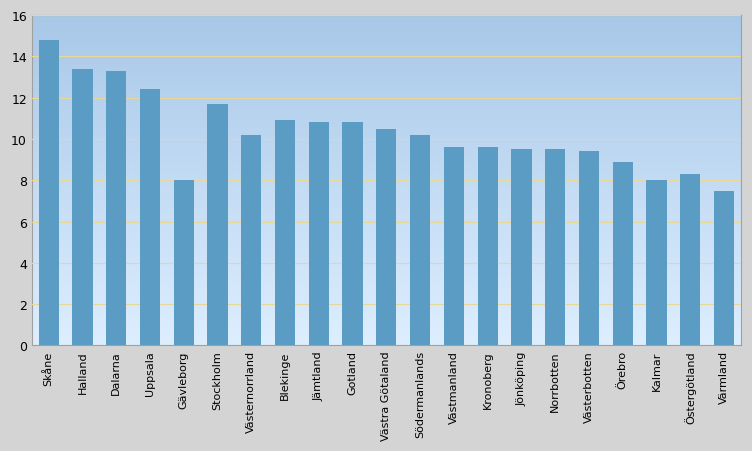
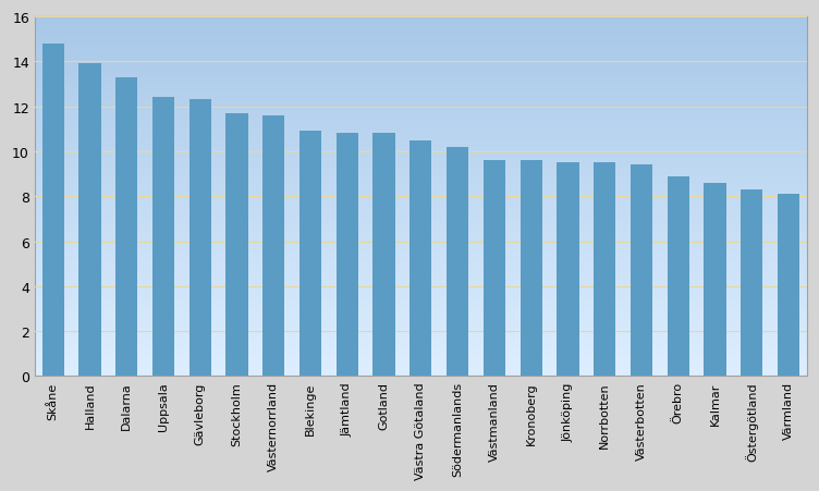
Halland: 13.4 -> 13.9
Gävleborg: 8.0 -> 12.3
Västernorrland: 10.2 -> 11.6
Kalmar: 8.0 -> 8.6
Värmland: 7.5 -> 8.1
